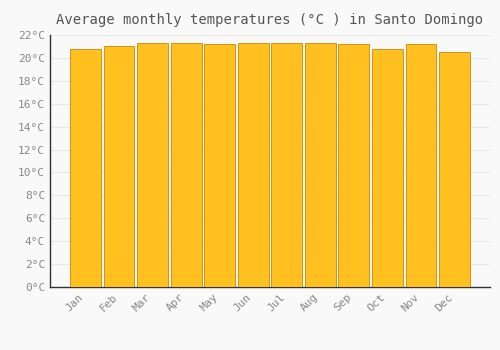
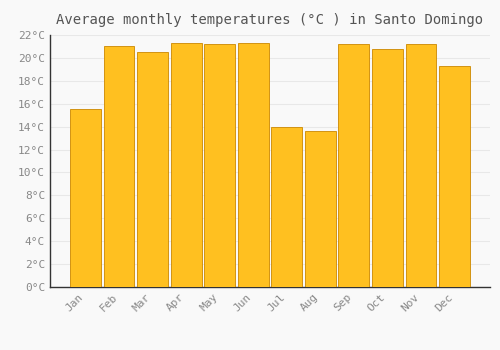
Jan: 20.8°C -> 15.5°C
Mar: 21.3°C -> 20.5°C
Jul: 21.3°C -> 14.0°C
Aug: 21.3°C -> 13.6°C
Dec: 20.5°C -> 19.3°C
